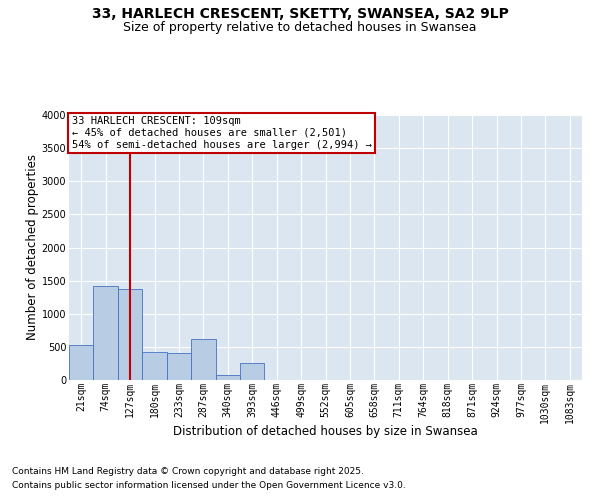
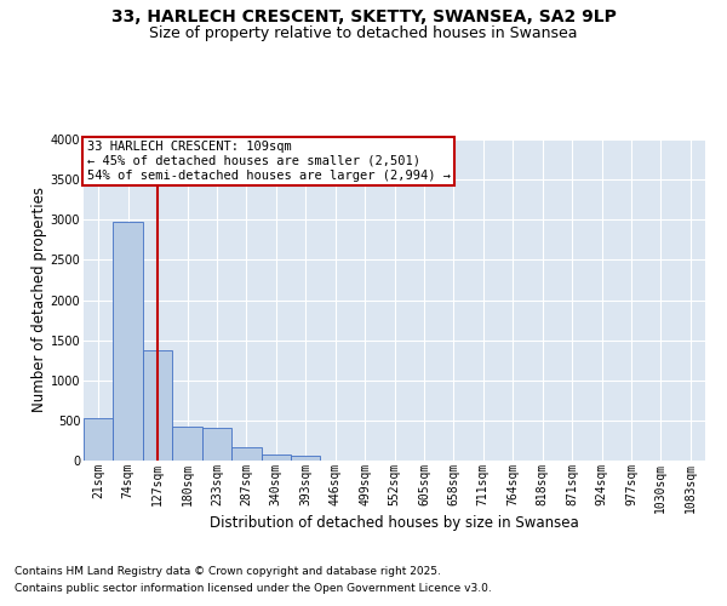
74sqm: 1420 -> 2970
287sqm: 620 -> 160
393sqm: 260 -> 60
